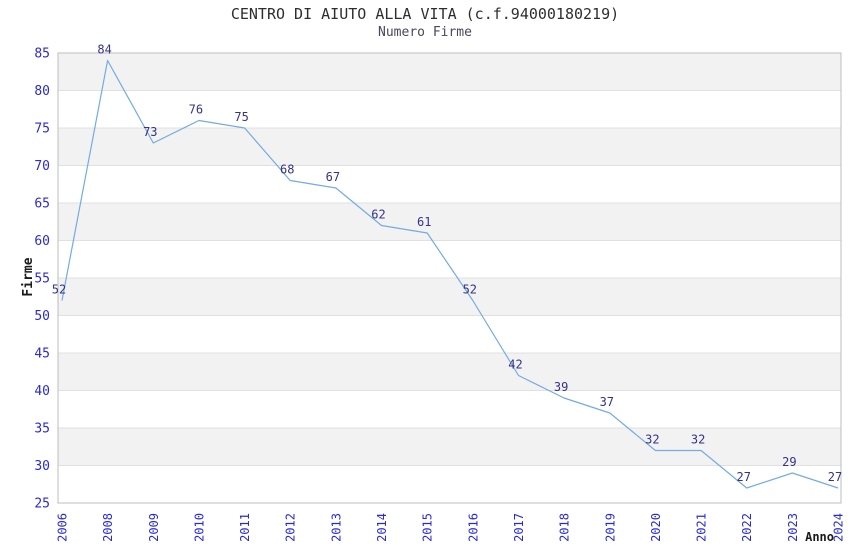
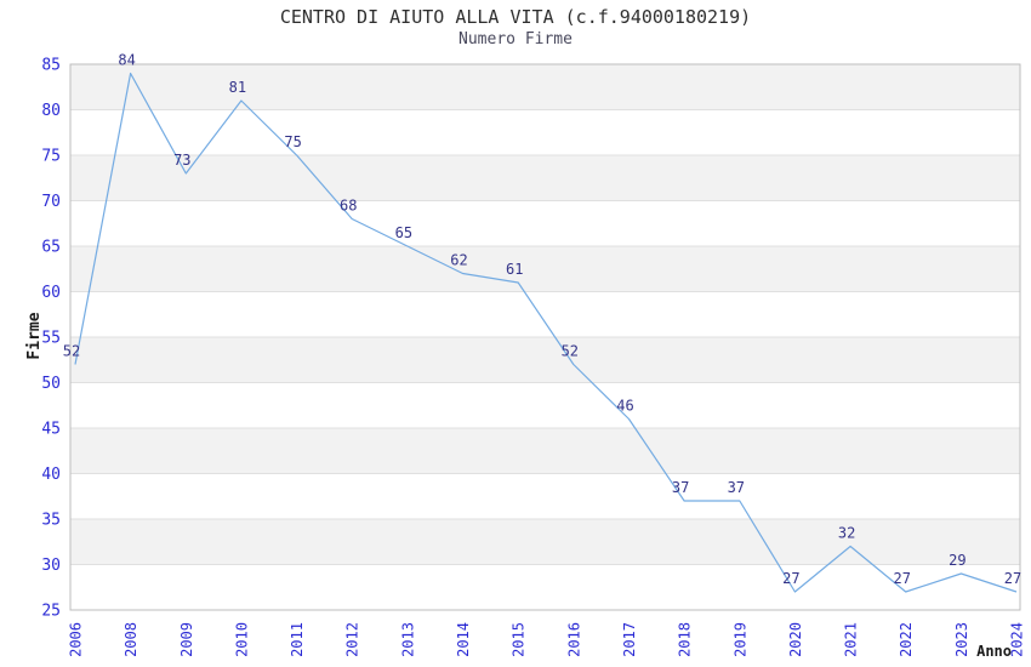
2010: 76 -> 81
2013: 67 -> 65
2017: 42 -> 46
2018: 39 -> 37
2020: 32 -> 27
